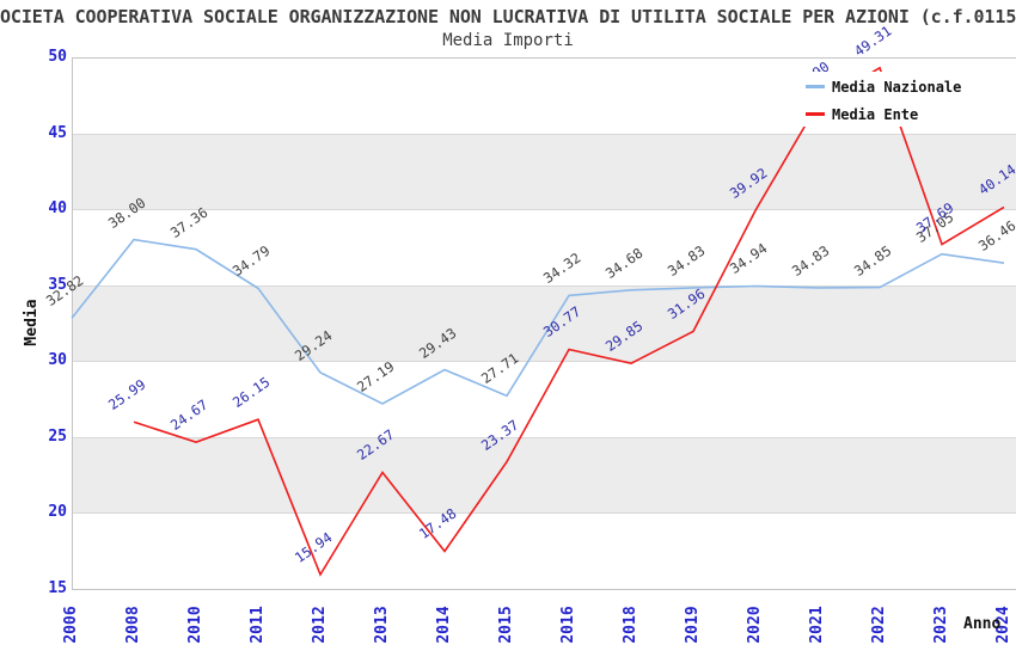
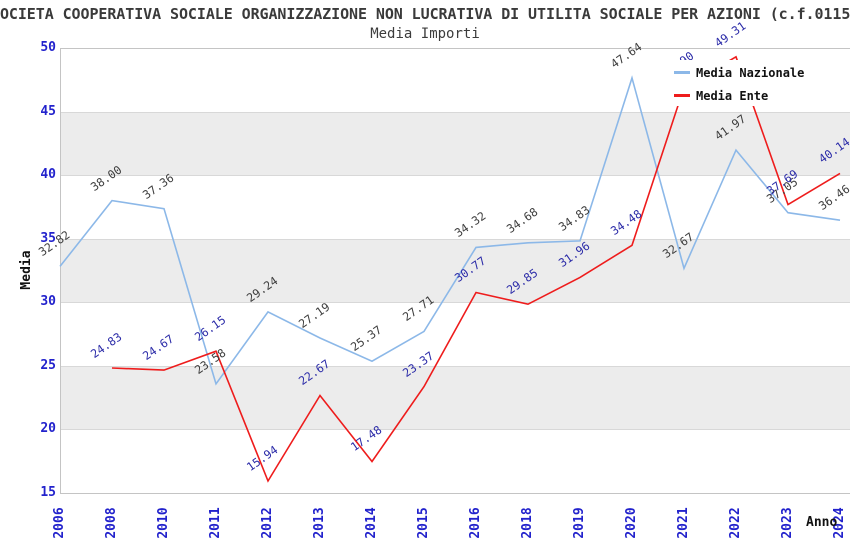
Media Ente/2008: 25.99 -> 24.83
Media Nazionale/2011: 34.79 -> 23.58
Media Nazionale/2014: 29.43 -> 25.37
Media Nazionale/2020: 34.94 -> 47.64
Media Ente/2020: 39.92 -> 34.48
Media Nazionale/2021: 34.83 -> 32.67
Media Nazionale/2022: 34.85 -> 41.97
